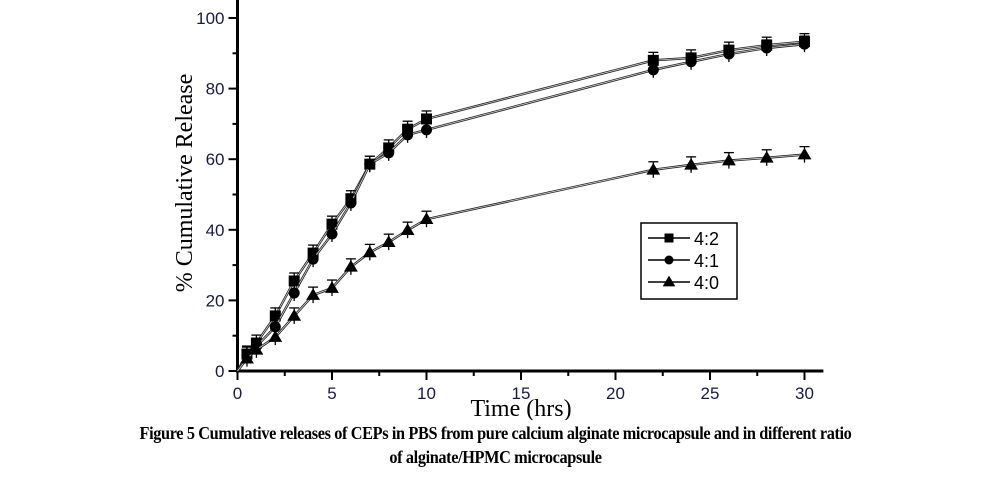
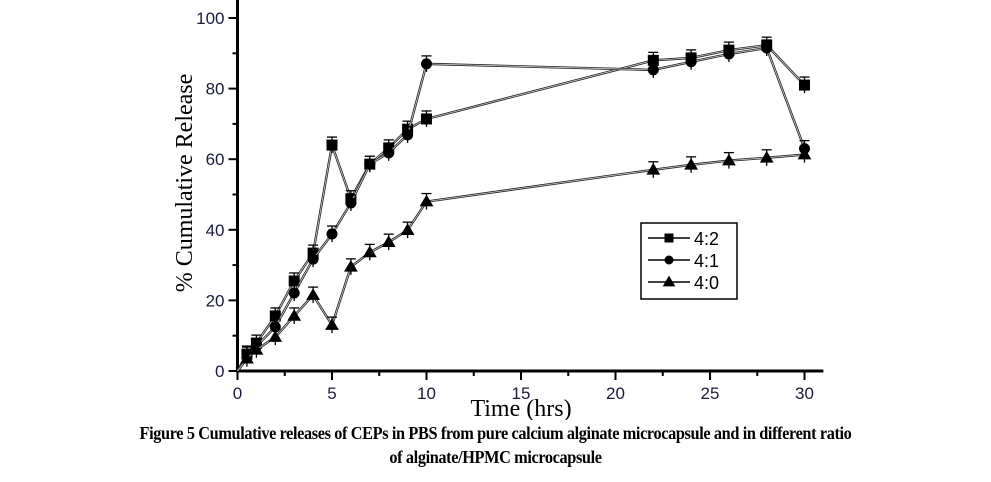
4:2/5: 42 -> 64
4:0/5: 24 -> 13
4:1/10: 68 -> 87
4:0/10: 43 -> 48
4:2/30: 93 -> 81
4:1/30: 93 -> 63
